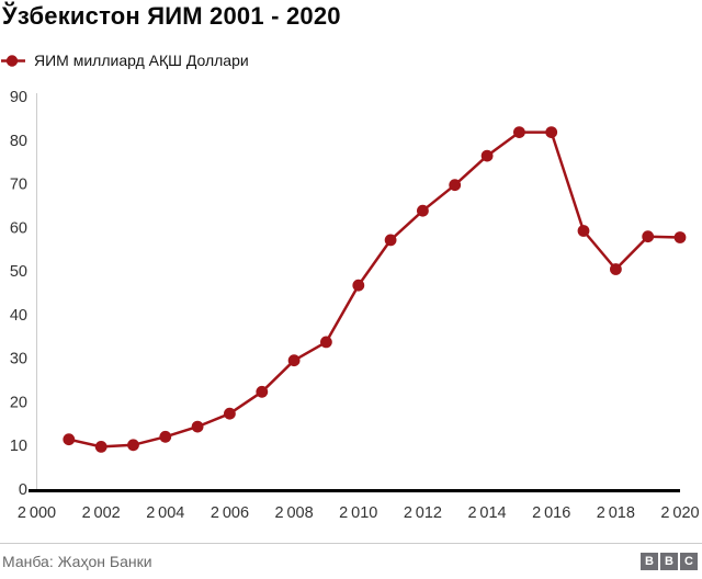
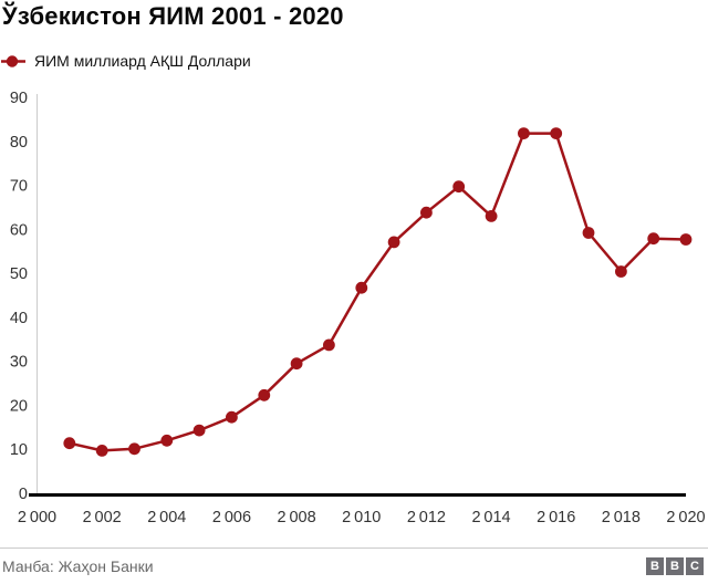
2014: 76 -> 63
